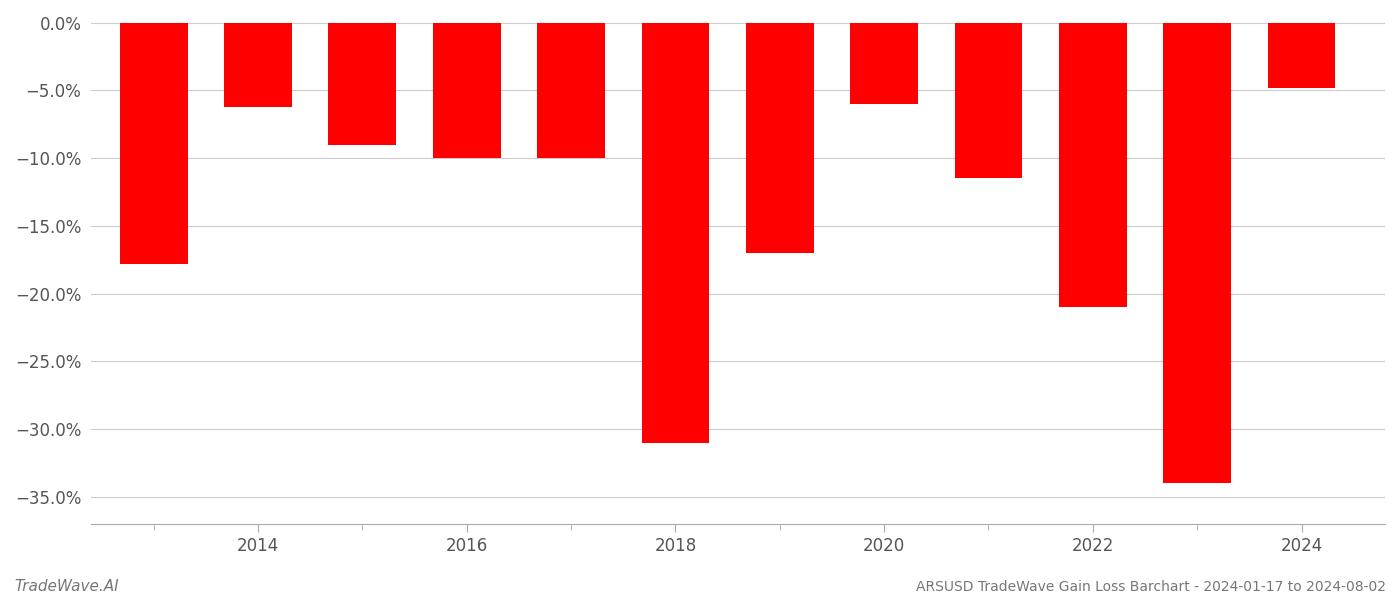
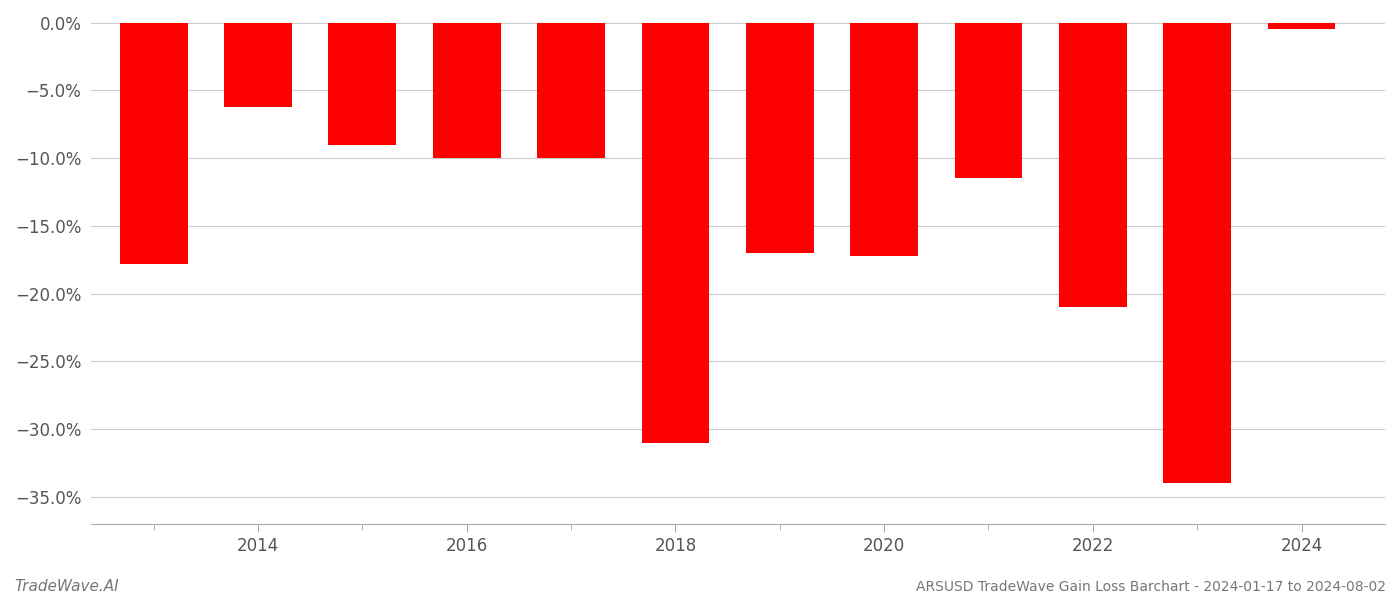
2020: -6.0% -> -17.2%
2024: -4.8% -> -0.5%
